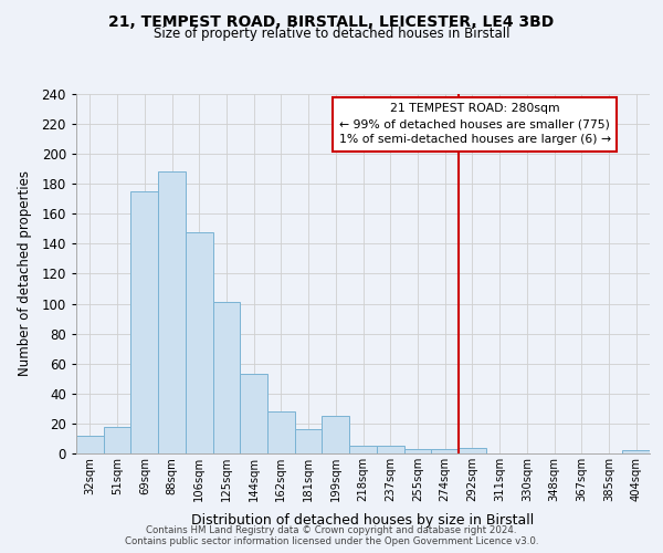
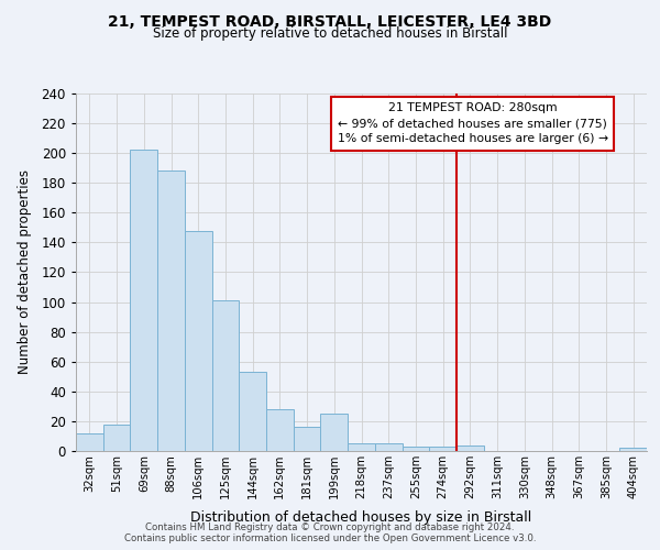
69sqm: 175 -> 202
